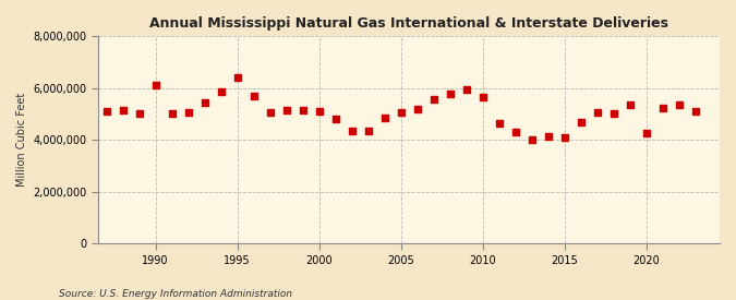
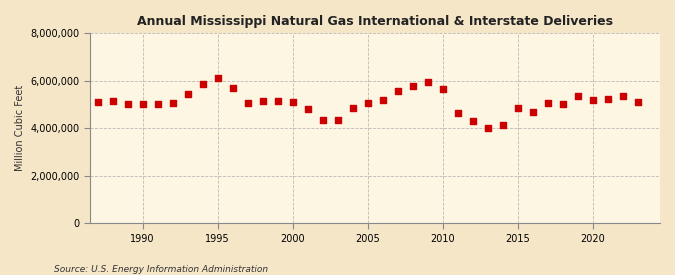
1990: 6,100,000 -> 5,000,000
1995: 6,400,000 -> 6,100,000
2015: 4,100,000 -> 4,850,000
2020: 4,250,000 -> 5,200,000
